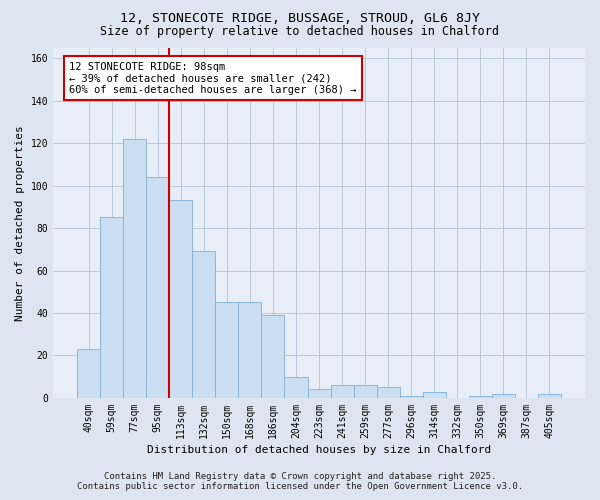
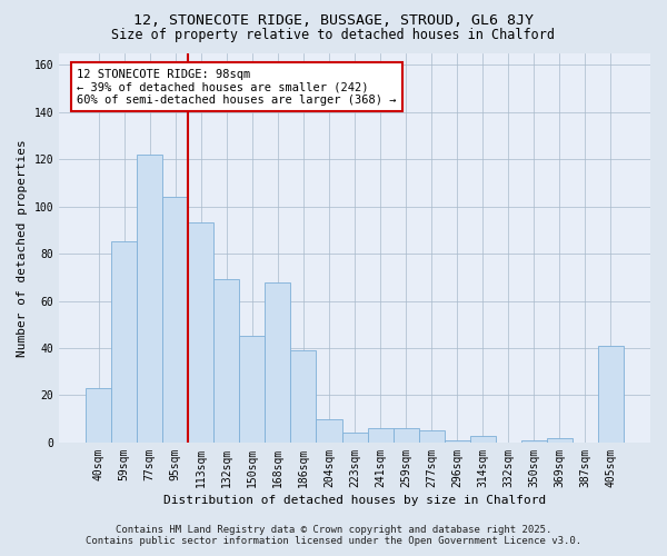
168sqm: 45 -> 68
405sqm: 2 -> 41
